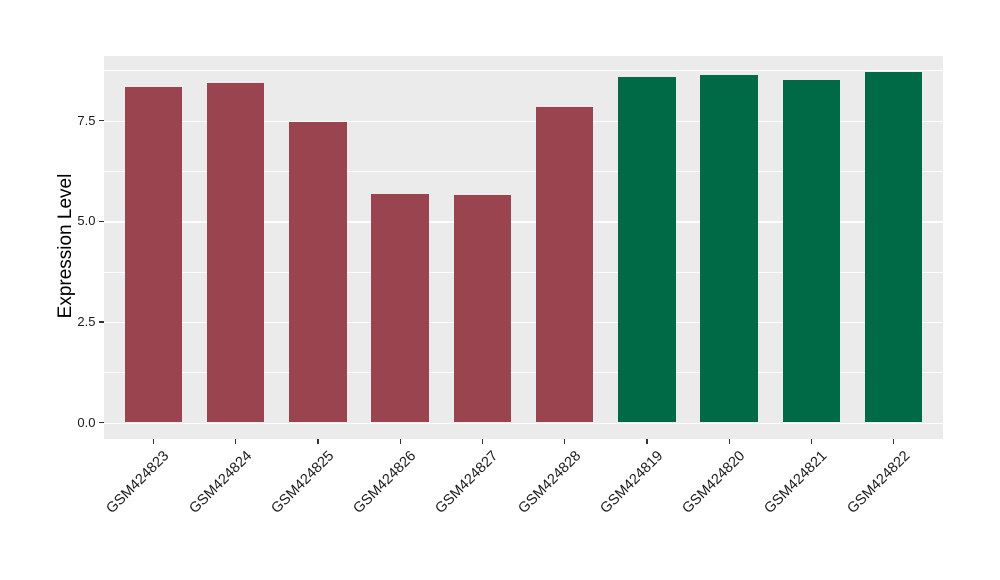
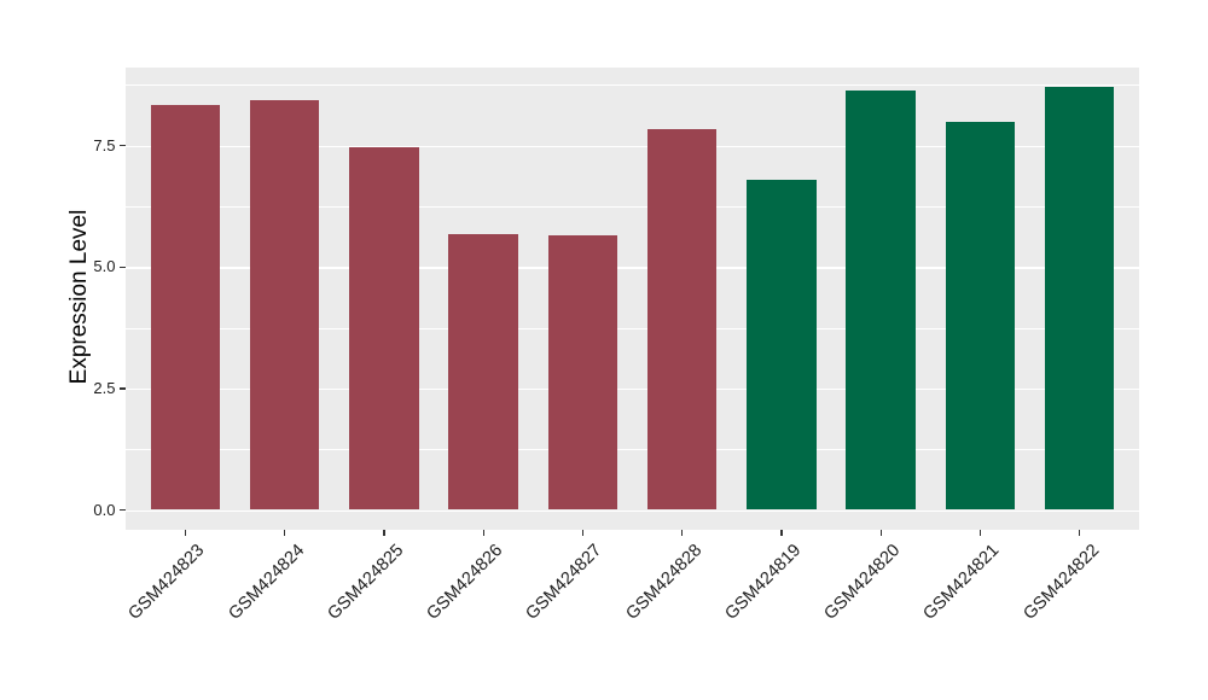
GSM424819: 8.6 -> 6.8
GSM424821: 8.5 -> 8.0
